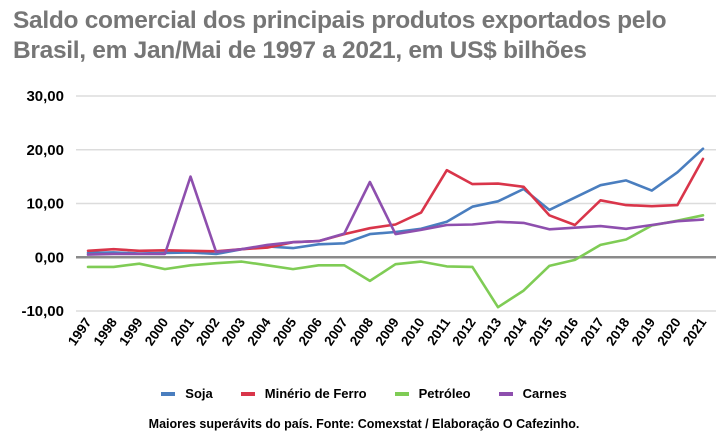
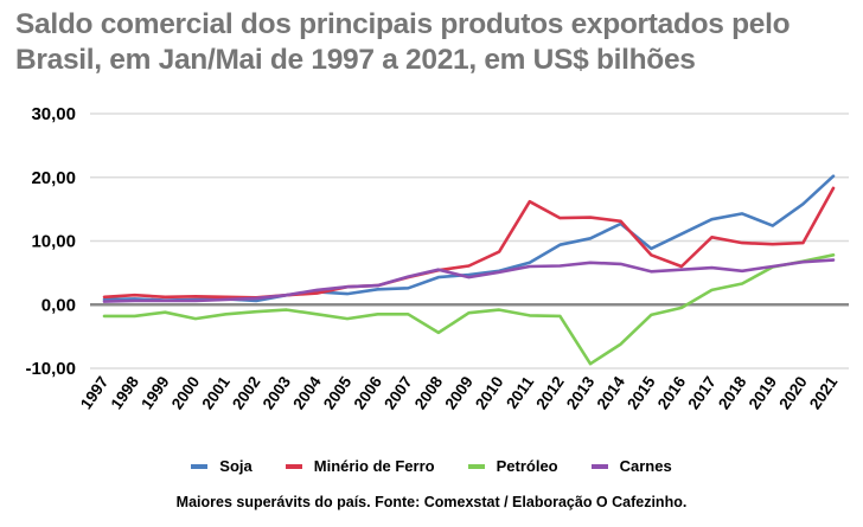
Carnes/2001: 15 -> 1
Carnes/2008: 14 -> 6
